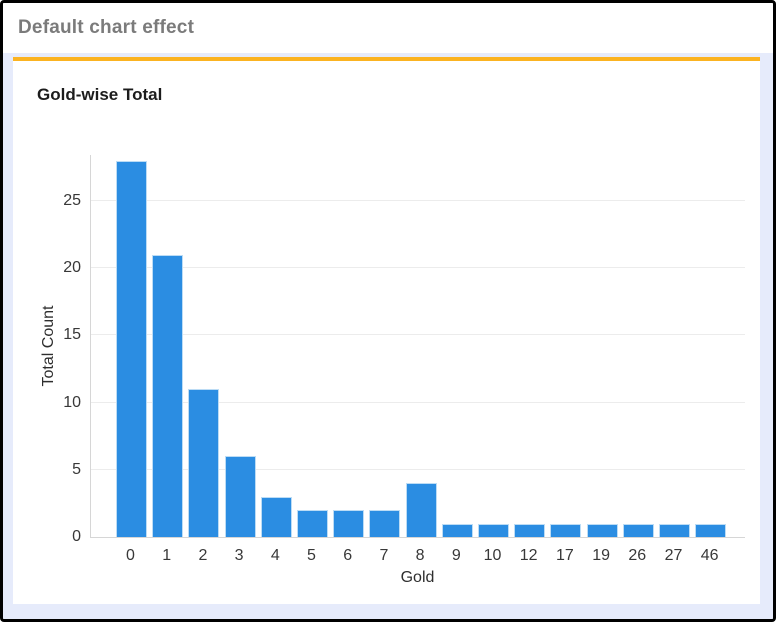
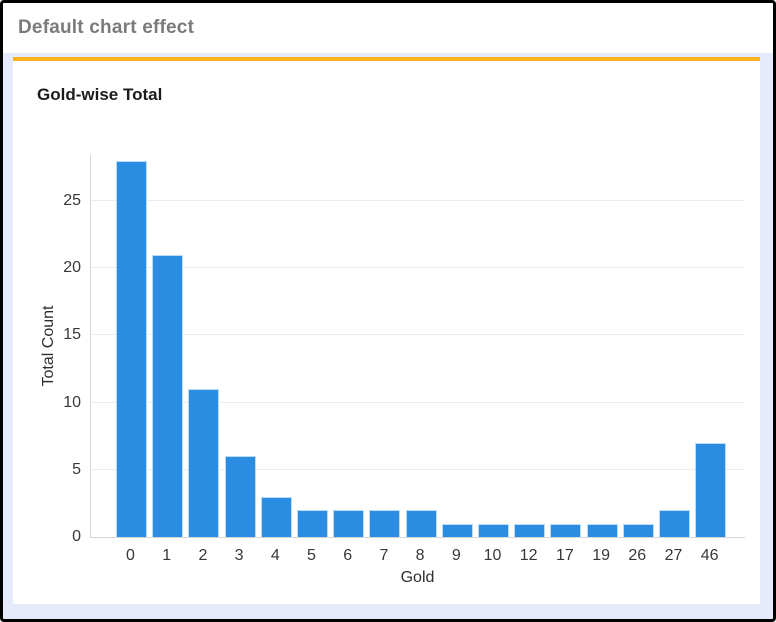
8: 4 -> 2
27: 1 -> 2
46: 1 -> 7
